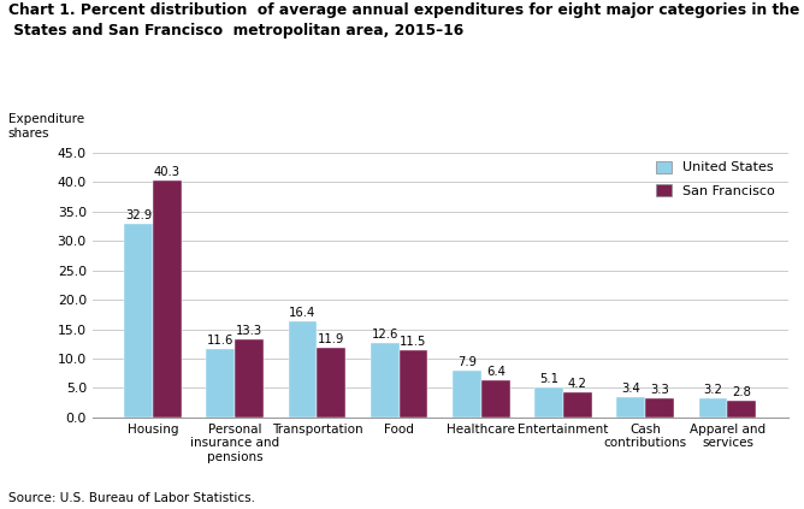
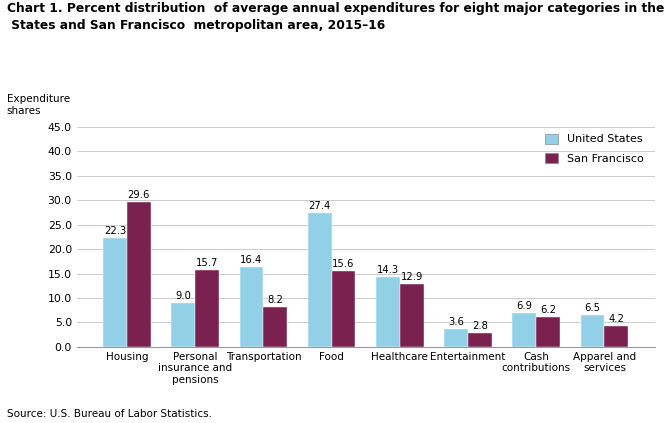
United States/Housing: 32.9 -> 22.3
San Francisco/Housing: 40.3 -> 29.6
United States/Personal insurance and pensions: 11.6 -> 9.0
San Francisco/Personal insurance and pensions: 13.3 -> 15.7
San Francisco/Transportation: 11.9 -> 8.2
United States/Food: 12.6 -> 27.4
San Francisco/Food: 11.5 -> 15.6
United States/Healthcare: 7.9 -> 14.3
San Francisco/Healthcare: 6.4 -> 12.9
United States/Entertainment: 5.1 -> 3.6
San Francisco/Entertainment: 4.2 -> 2.8
United States/Cash contributions: 3.4 -> 6.9
San Francisco/Cash contributions: 3.3 -> 6.2
United States/Apparel and services: 3.2 -> 6.5
San Francisco/Apparel and services: 2.8 -> 4.2
